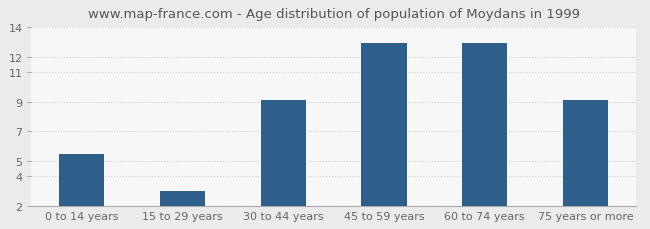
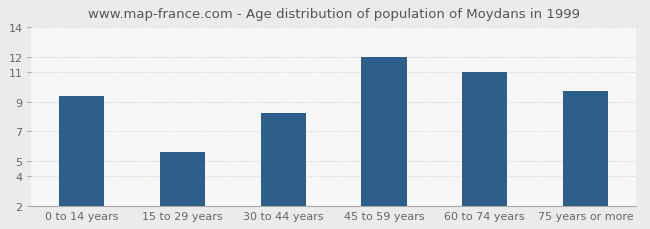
0 to 14 years: 5.5 -> 9.4
15 to 29 years: 3.0 -> 5.6
30 to 44 years: 9.1 -> 8.2
45 to 59 years: 12.9 -> 12.0
60 to 74 years: 12.9 -> 11.0
75 years or more: 9.1 -> 9.7
